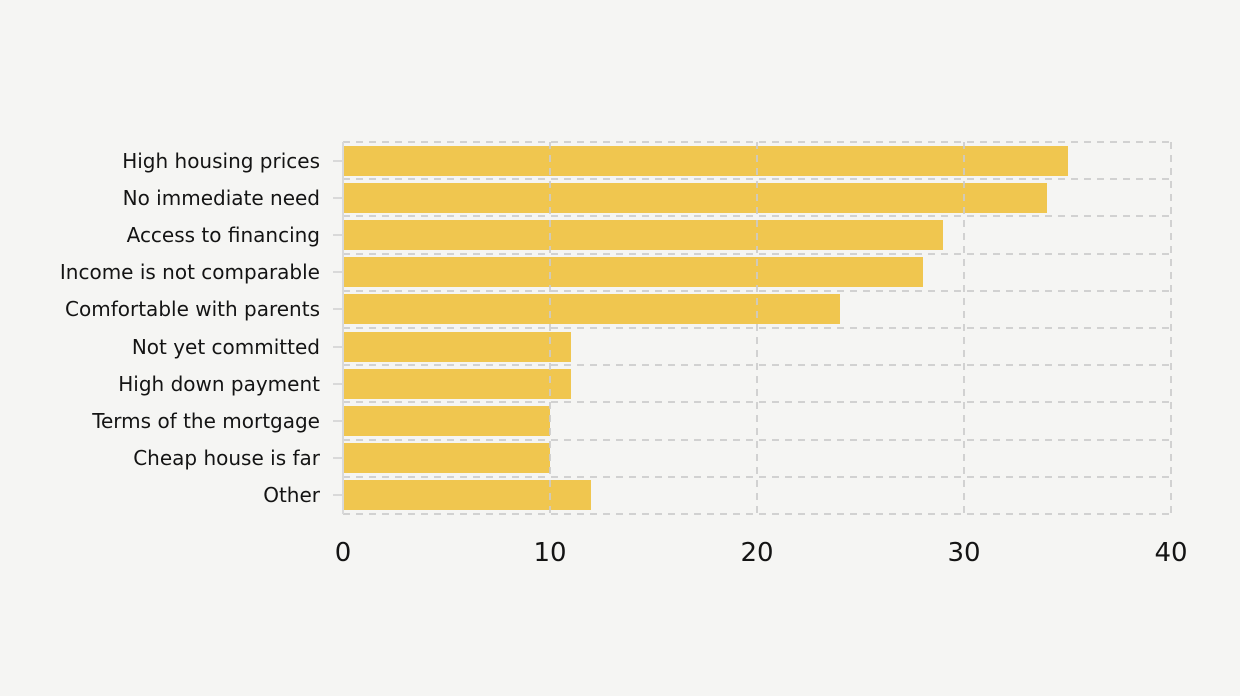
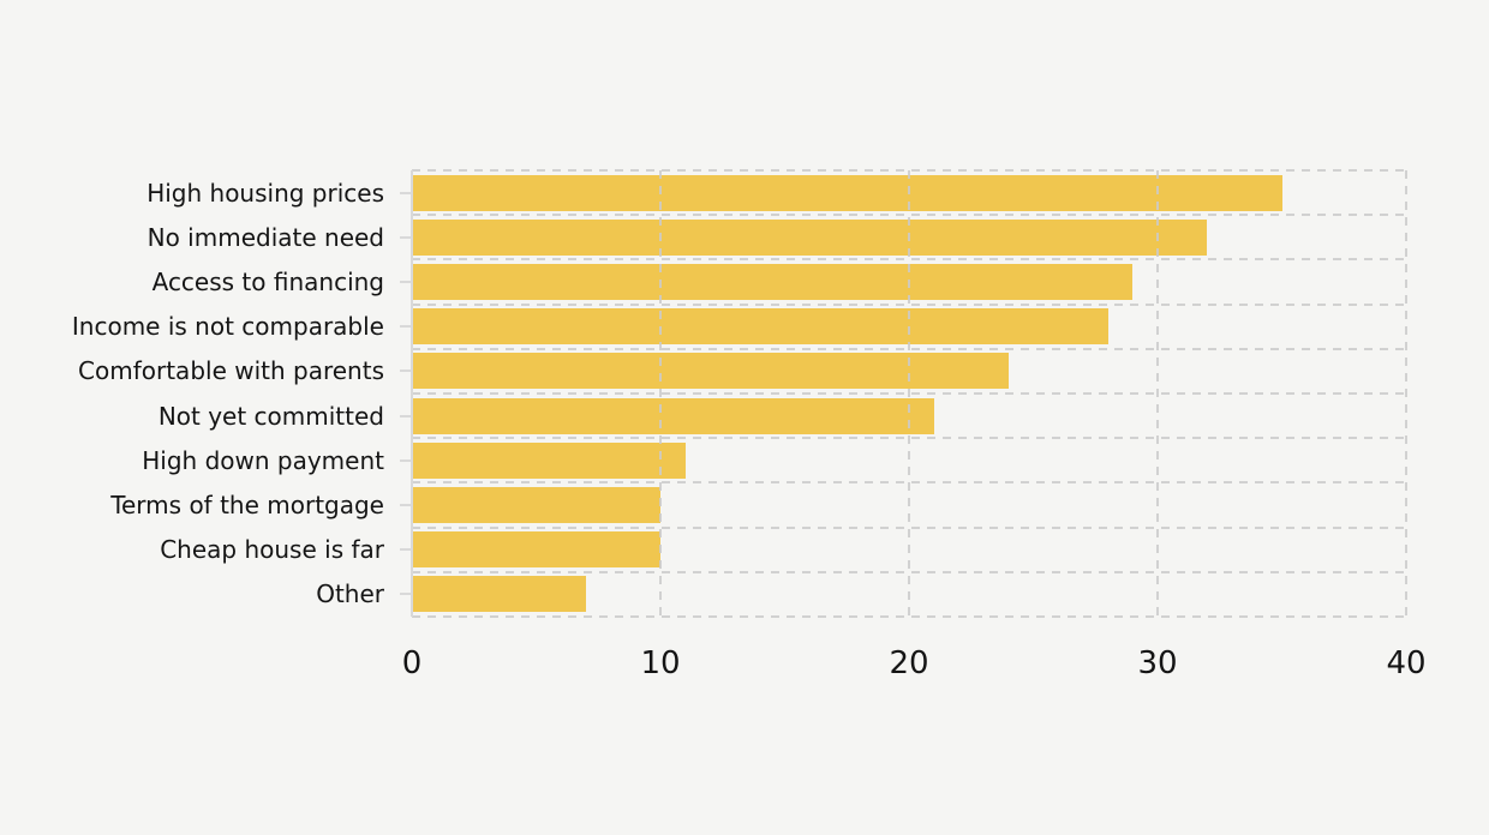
No immediate need: 34 -> 32
Not yet committed: 11 -> 21
Other: 12 -> 7
